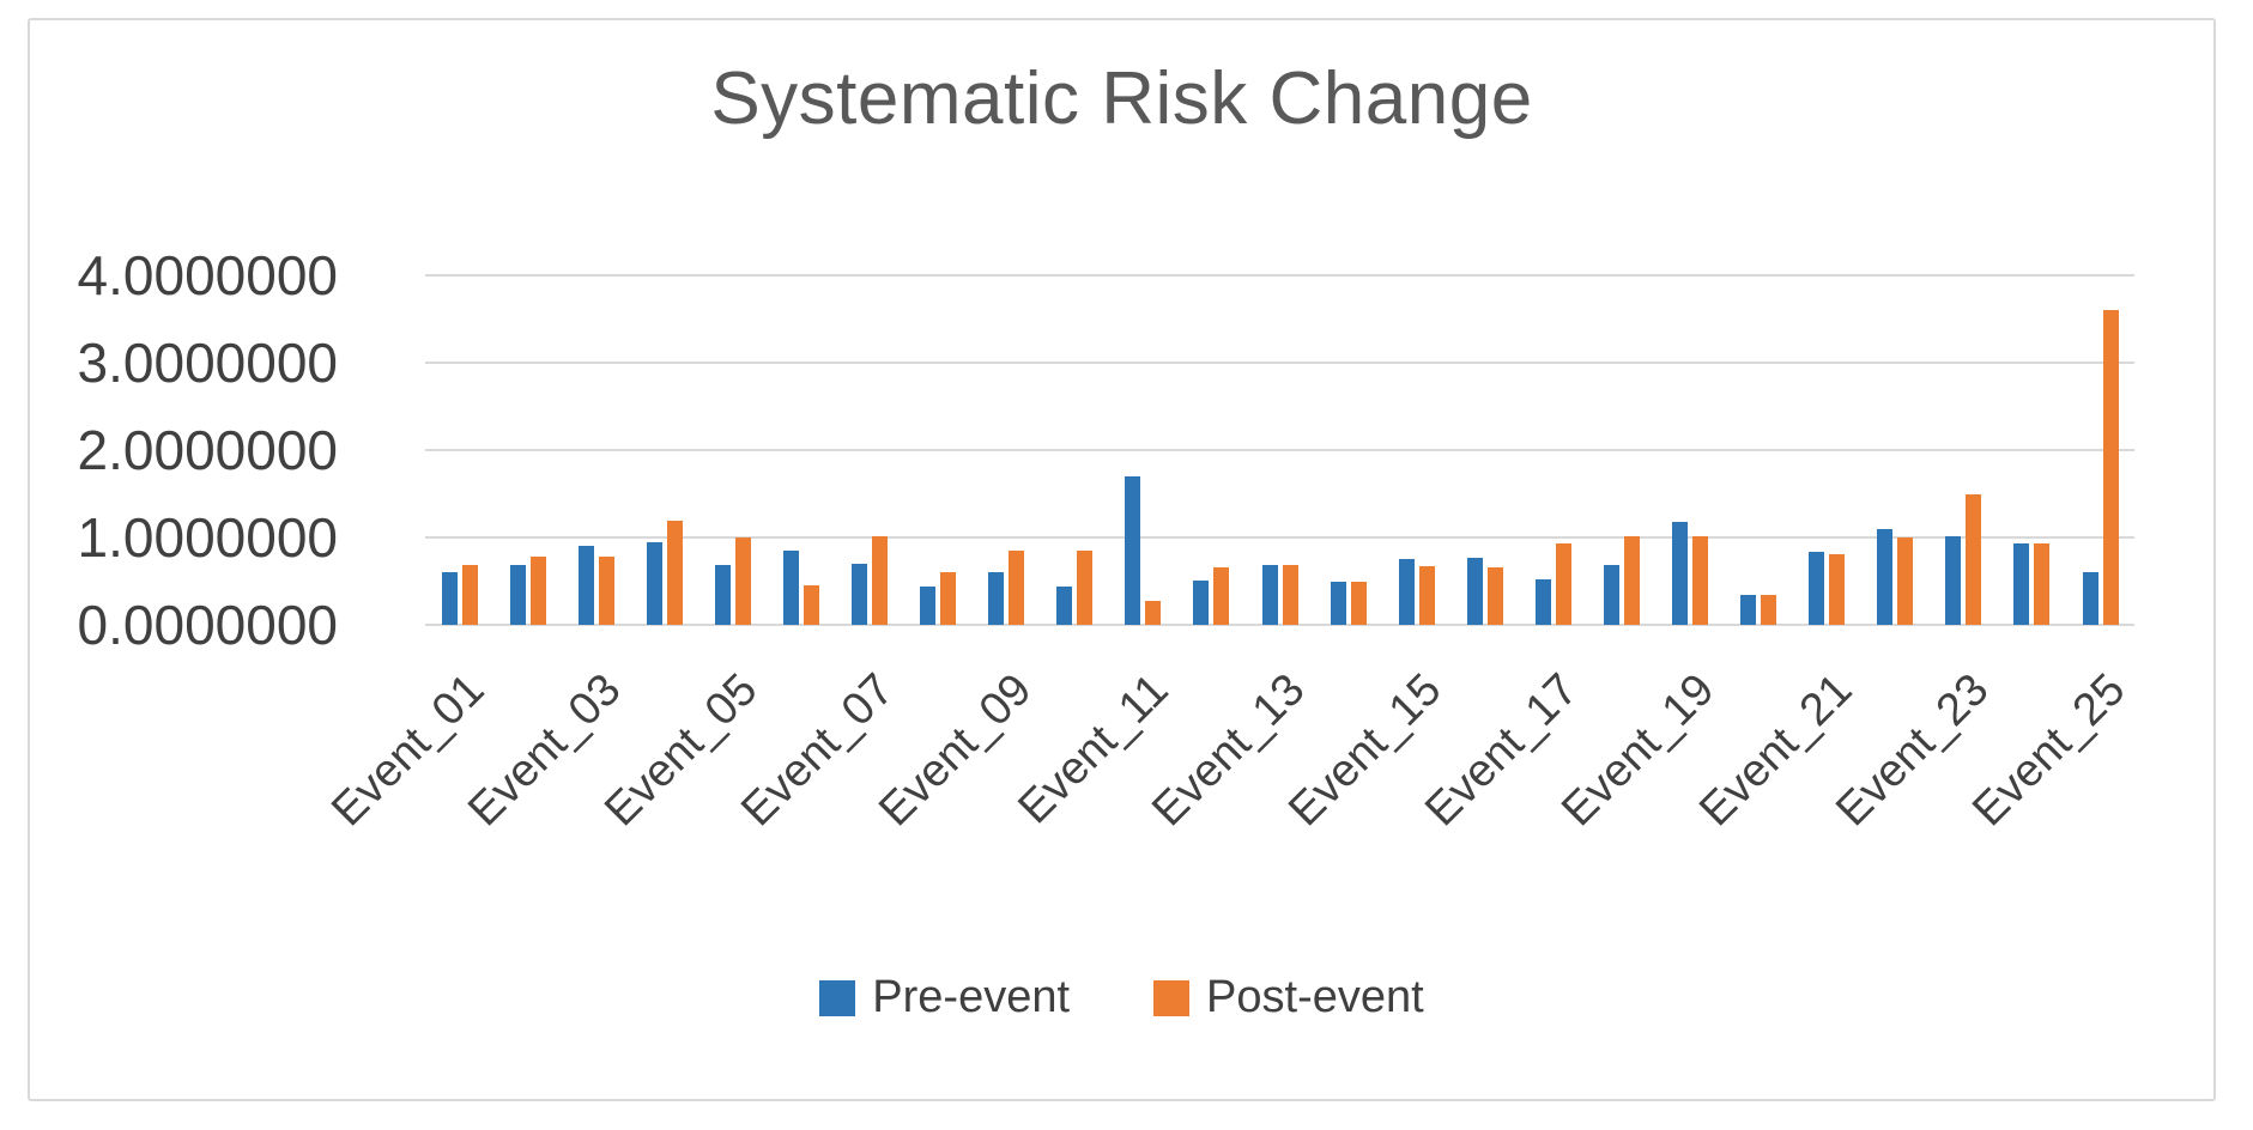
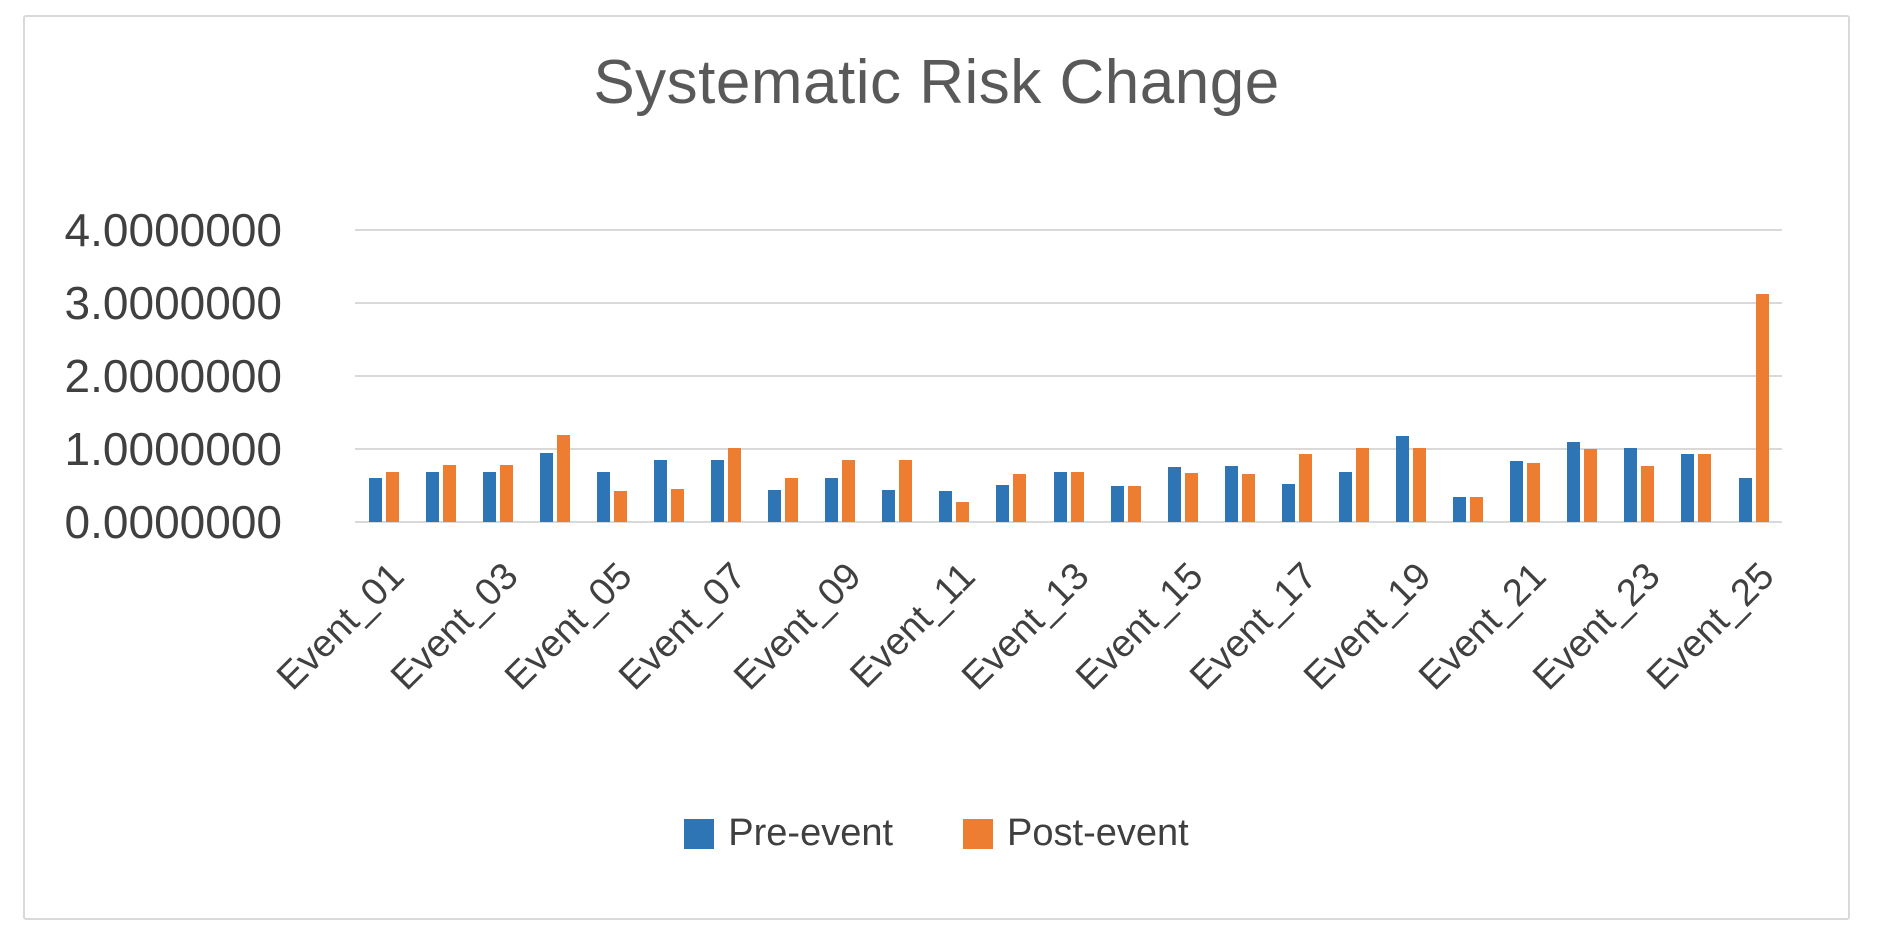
Pre-event/Event_03: 0.9 -> 0.7
Post-event/Event_05: 1.0 -> 0.4
Pre-event/Event_07: 0.7 -> 0.8
Pre-event/Event_11: 1.7 -> 0.4
Post-event/Event_23: 1.5 -> 0.8
Post-event/Event_25: 3.6 -> 3.1
